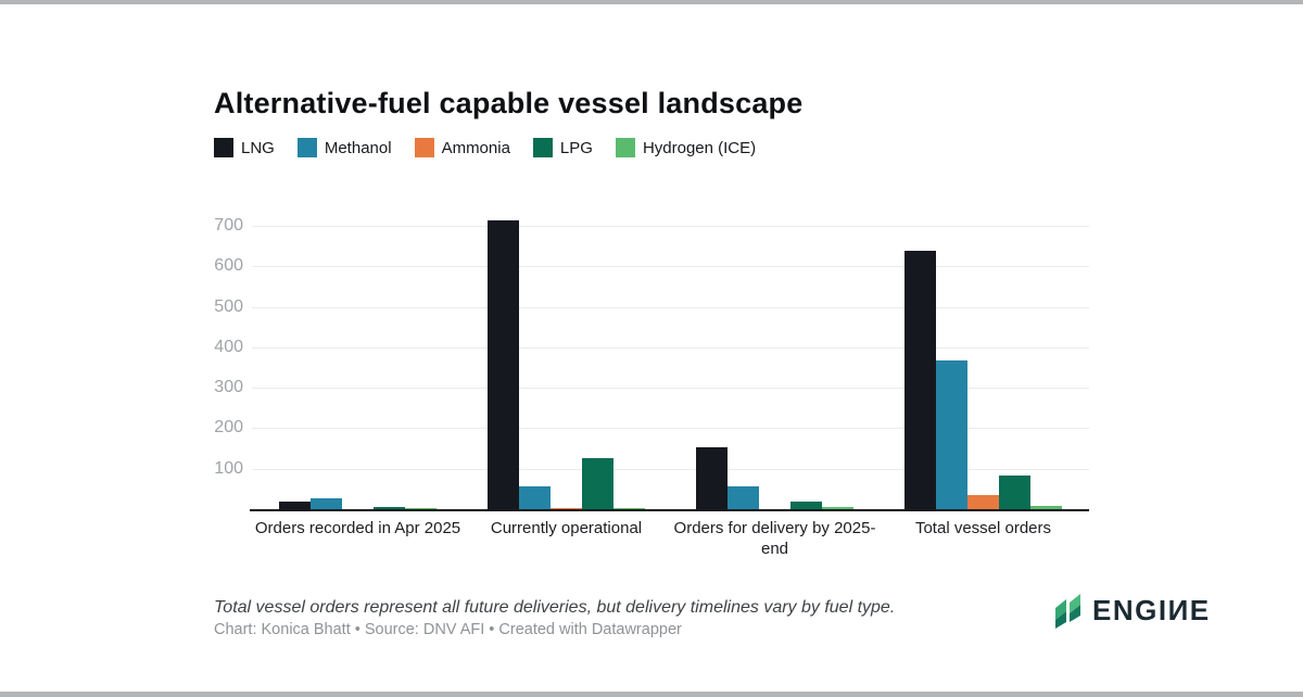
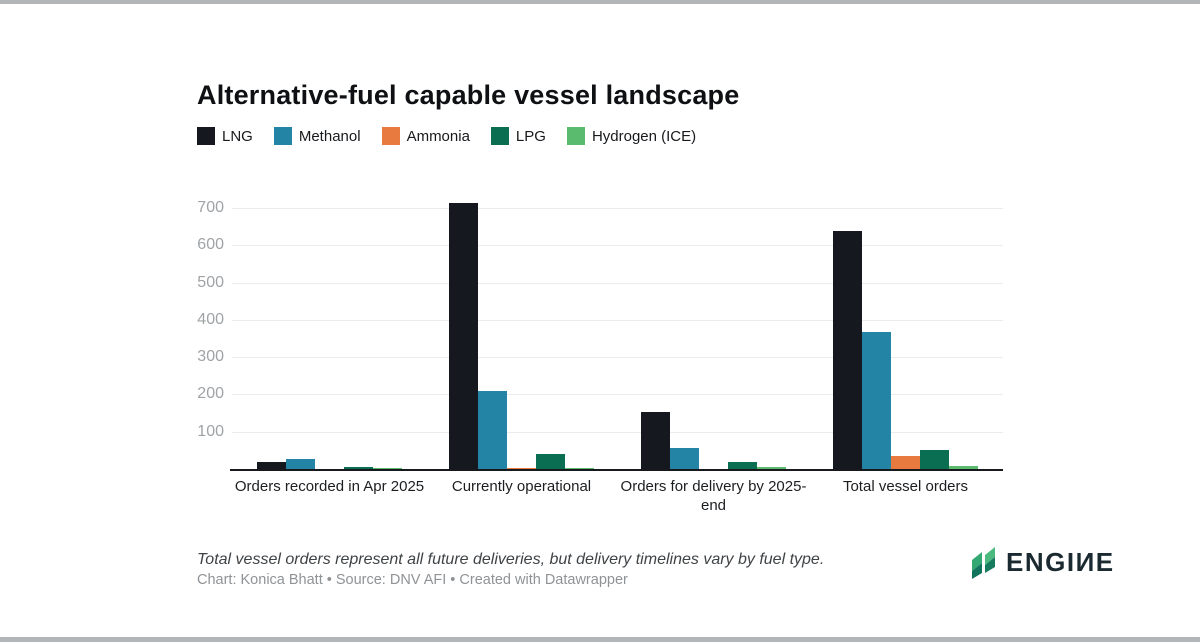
Methanol/Currently operational: 60 -> 210
LPG/Currently operational: 130 -> 40
LPG/Total vessel orders: 80 -> 50
